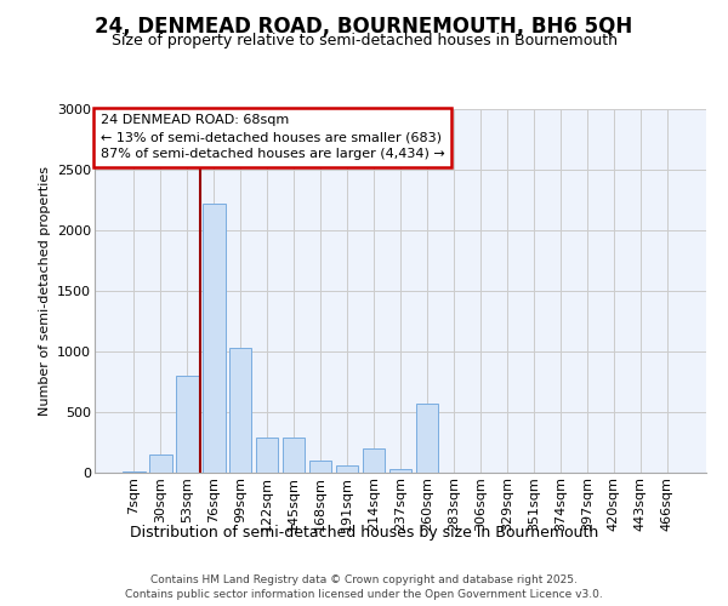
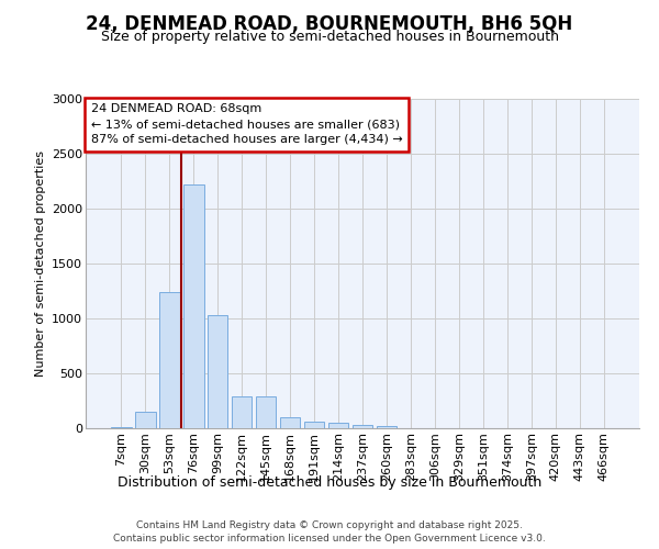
53sqm: 800 -> 1240
214sqm: 200 -> 50
260sqm: 570 -> 20
